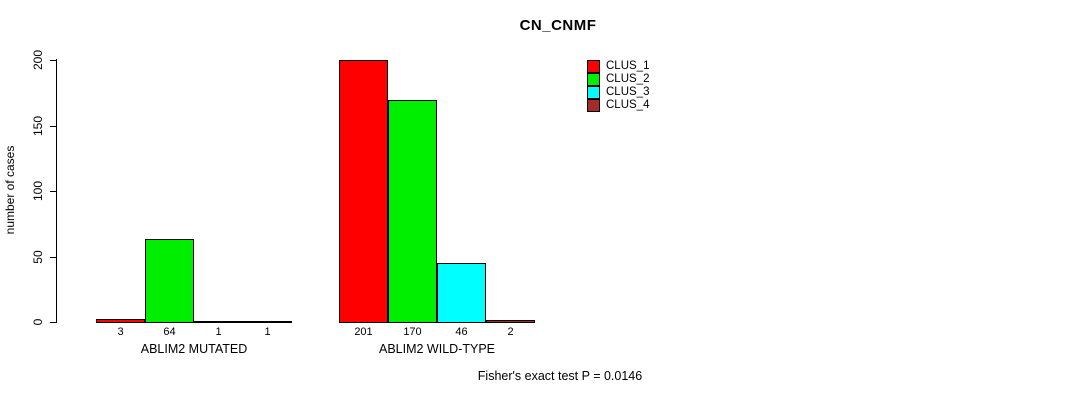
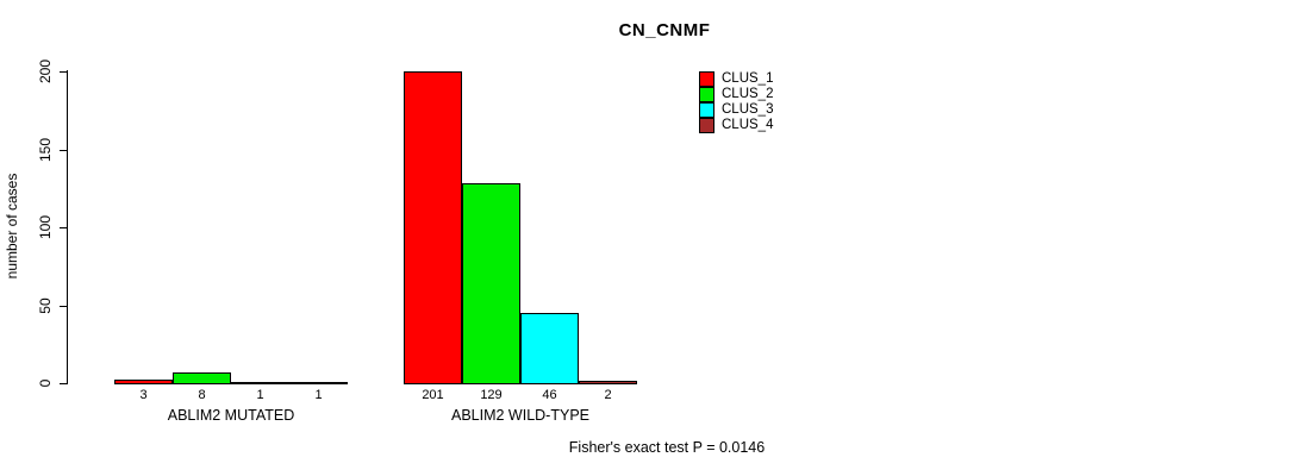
CLUS_2/ABLIM2 MUTATED: 64 -> 8
CLUS_2/ABLIM2 WILD-TYPE: 170 -> 129
